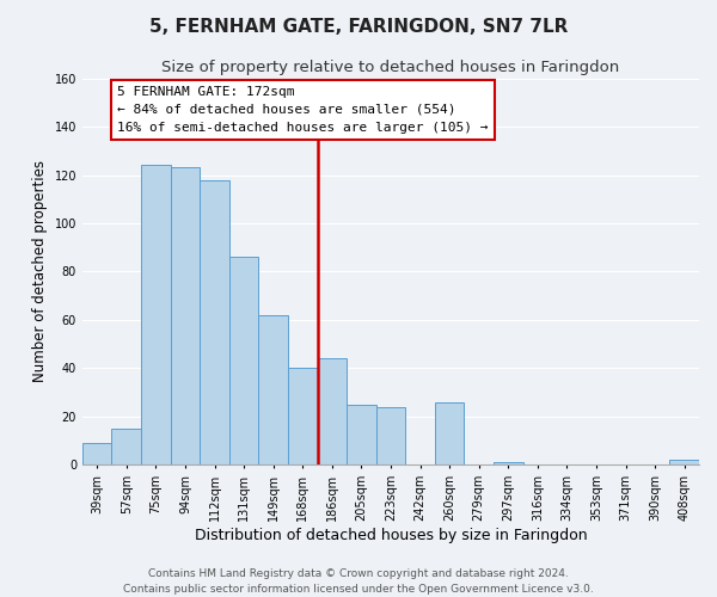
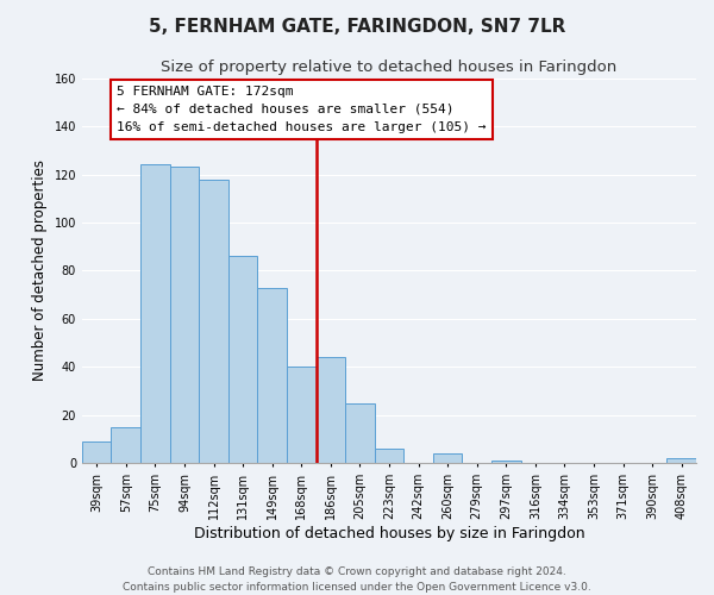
149sqm: 62 -> 73
223sqm: 24 -> 6
260sqm: 26 -> 4
